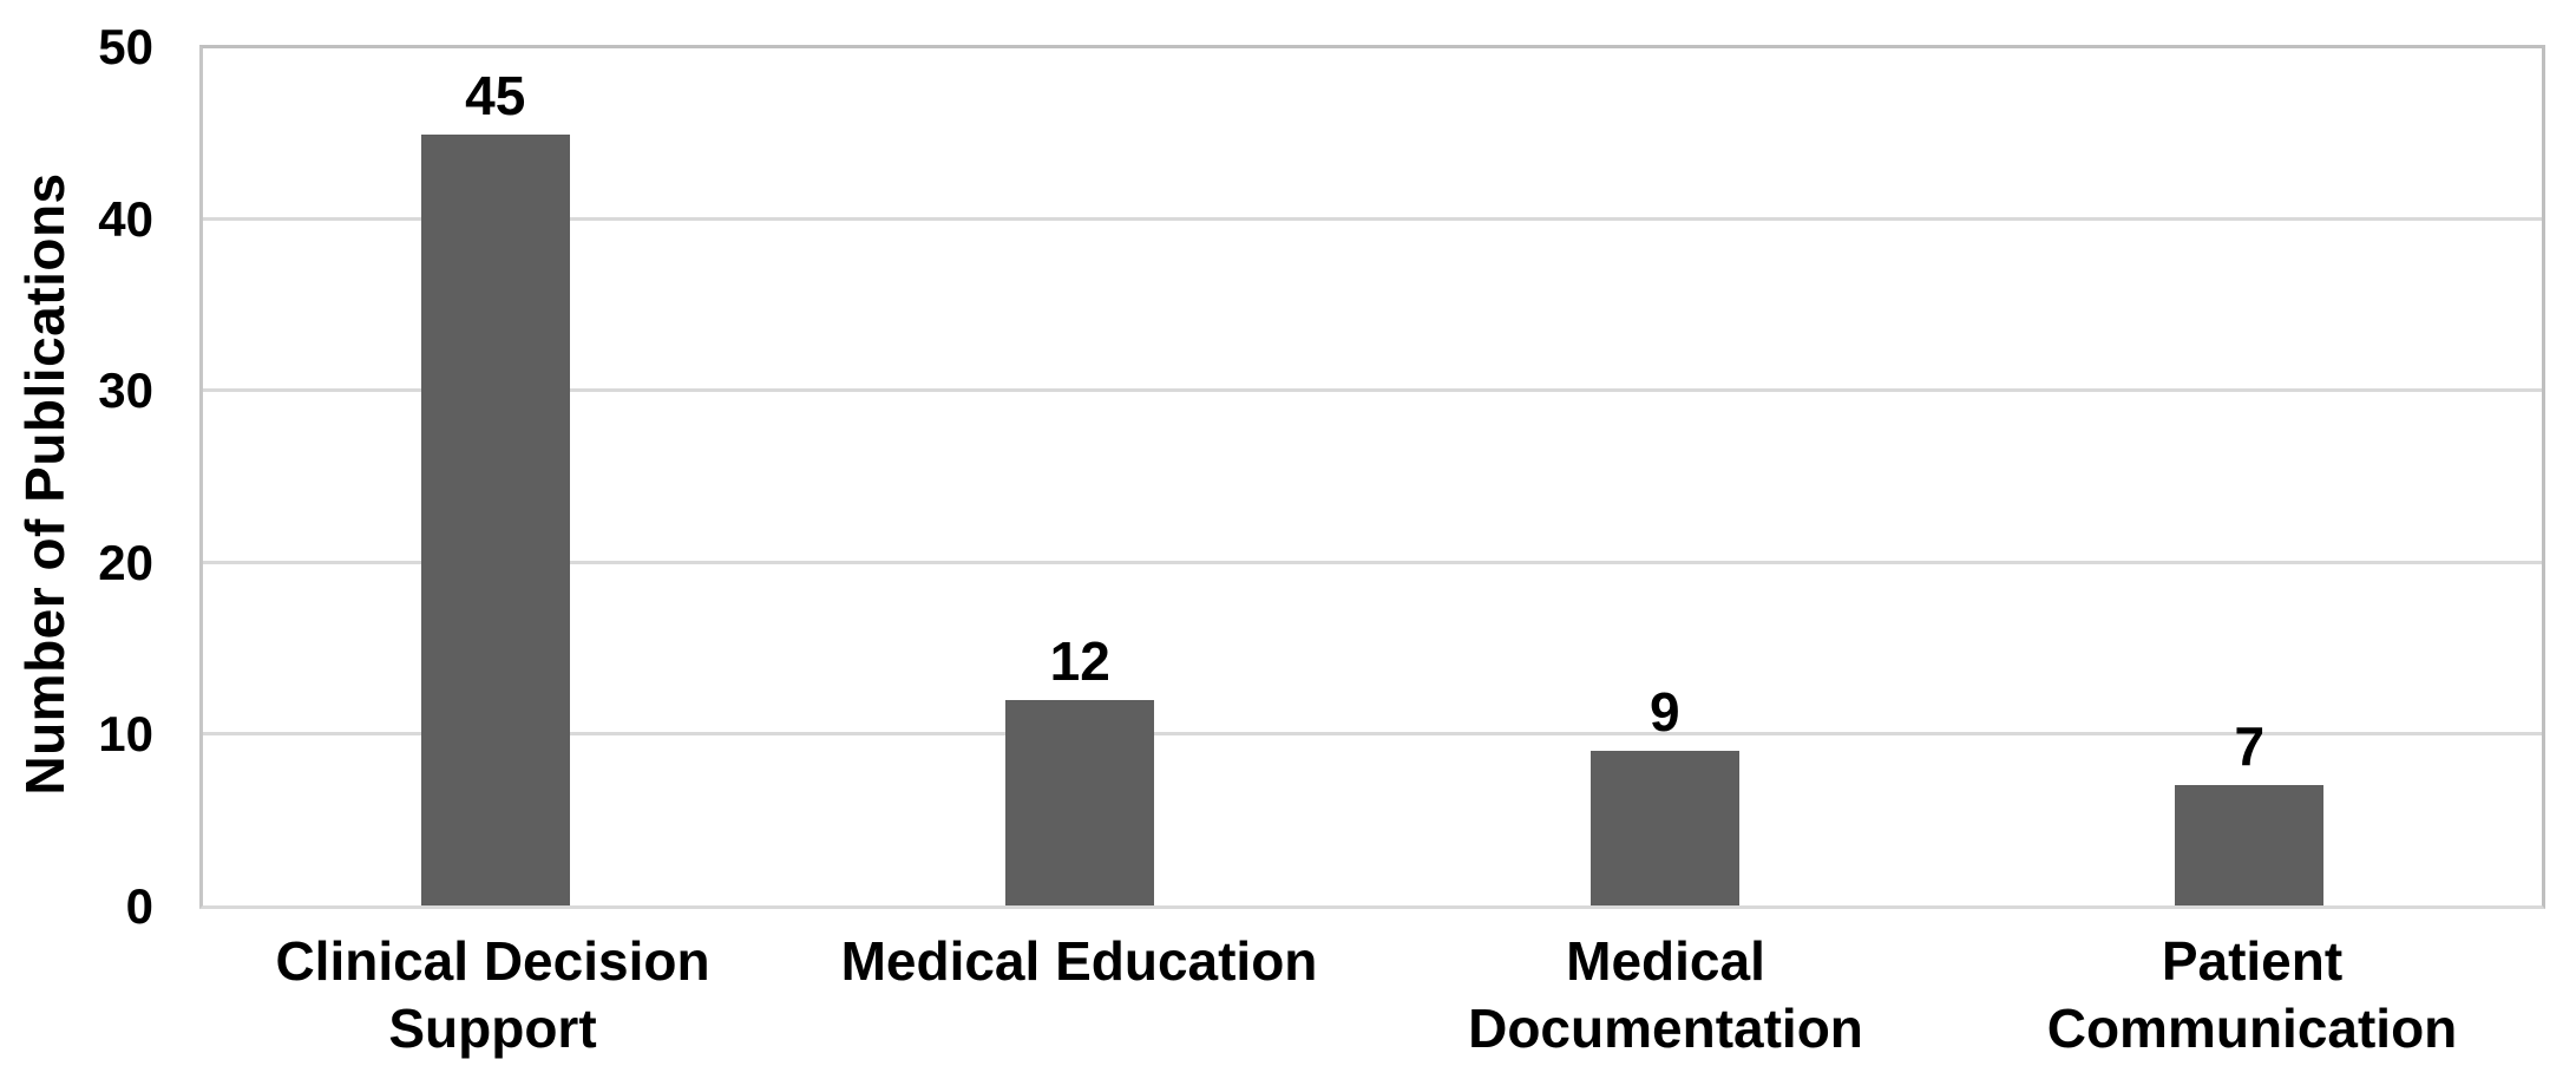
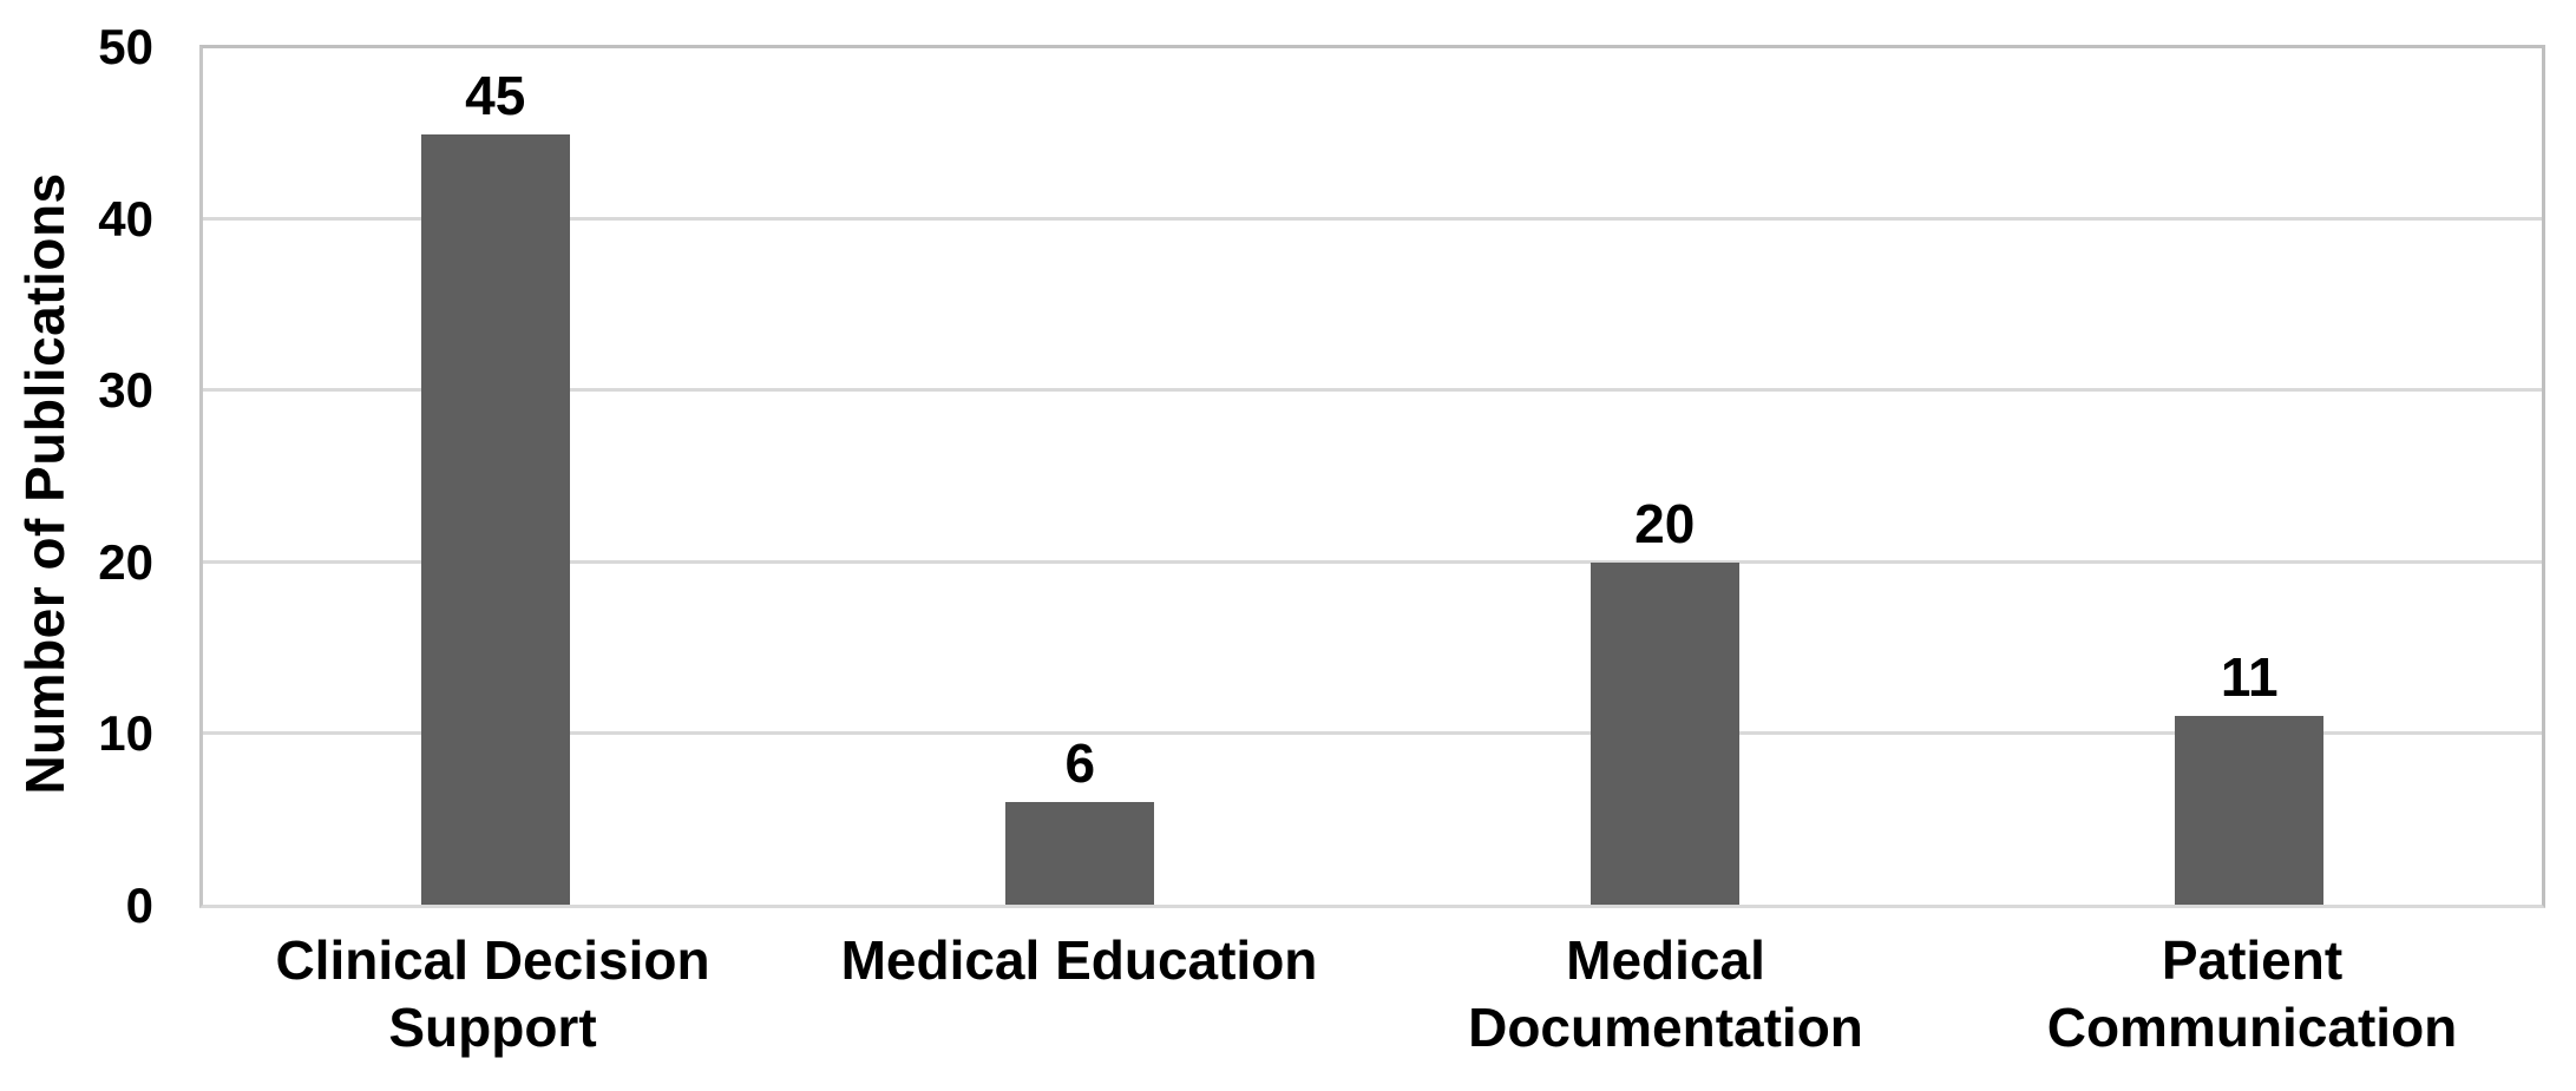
Medical Education: 12 -> 6
Medical Documentation: 9 -> 20
Patient Communication: 7 -> 11
